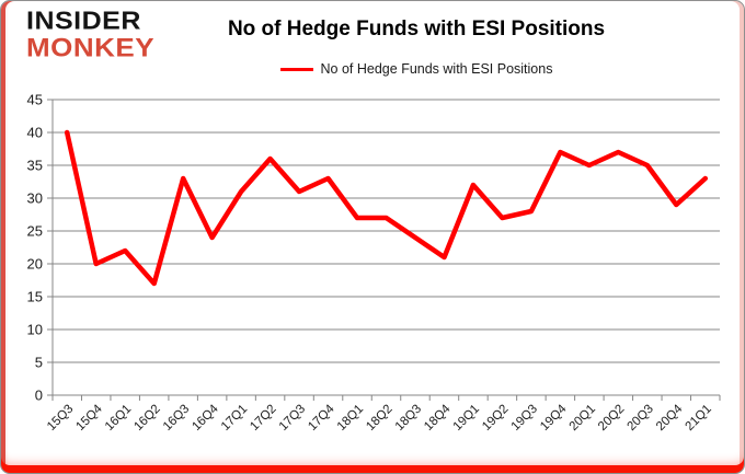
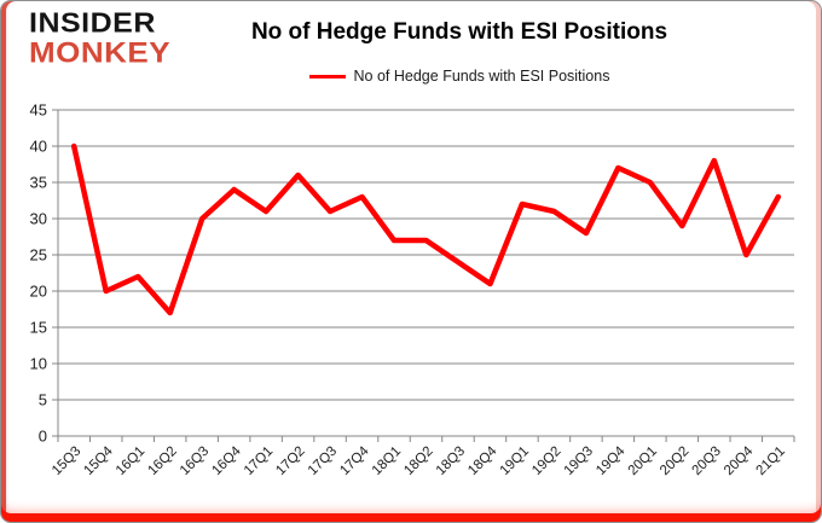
16Q3: 33 -> 30
16Q4: 24 -> 34
19Q2: 27 -> 31
20Q2: 37 -> 29
20Q3: 35 -> 38
20Q4: 29 -> 25
